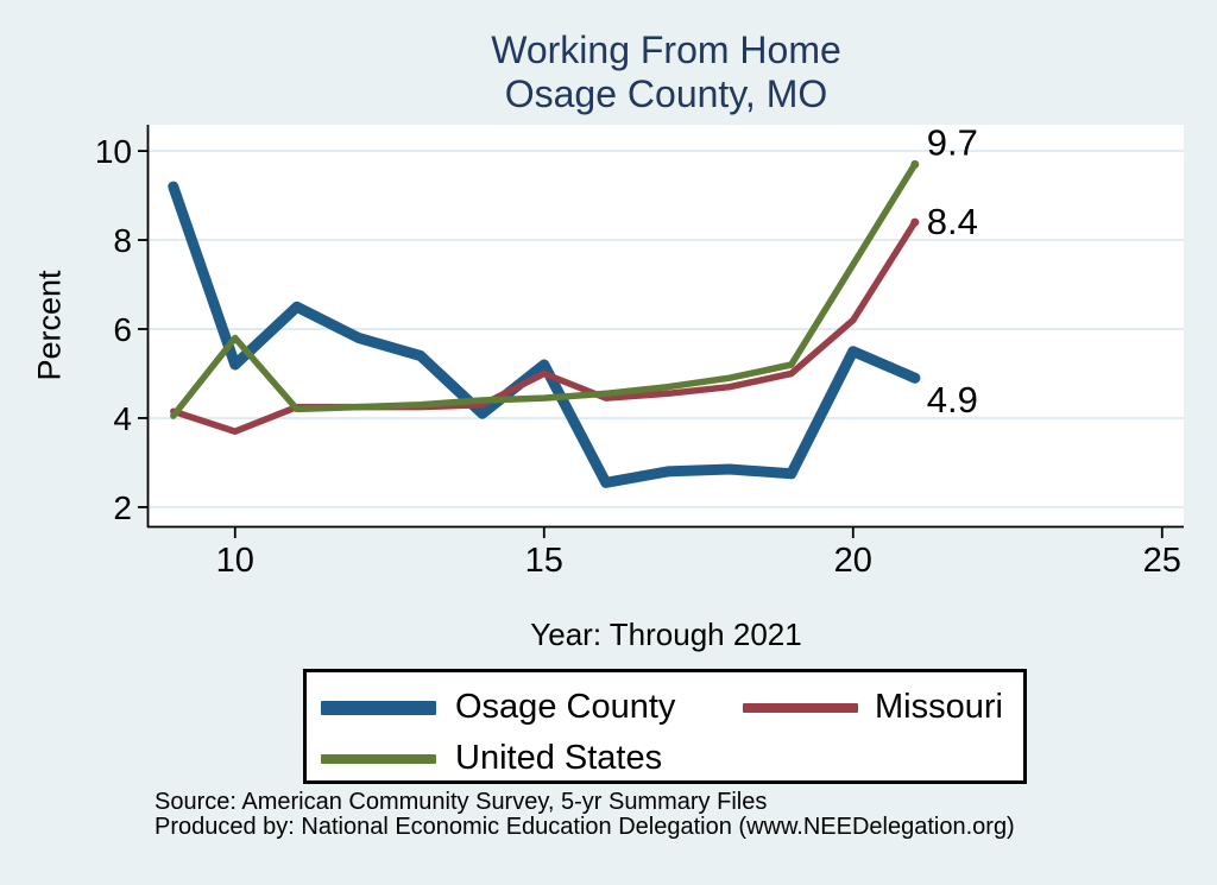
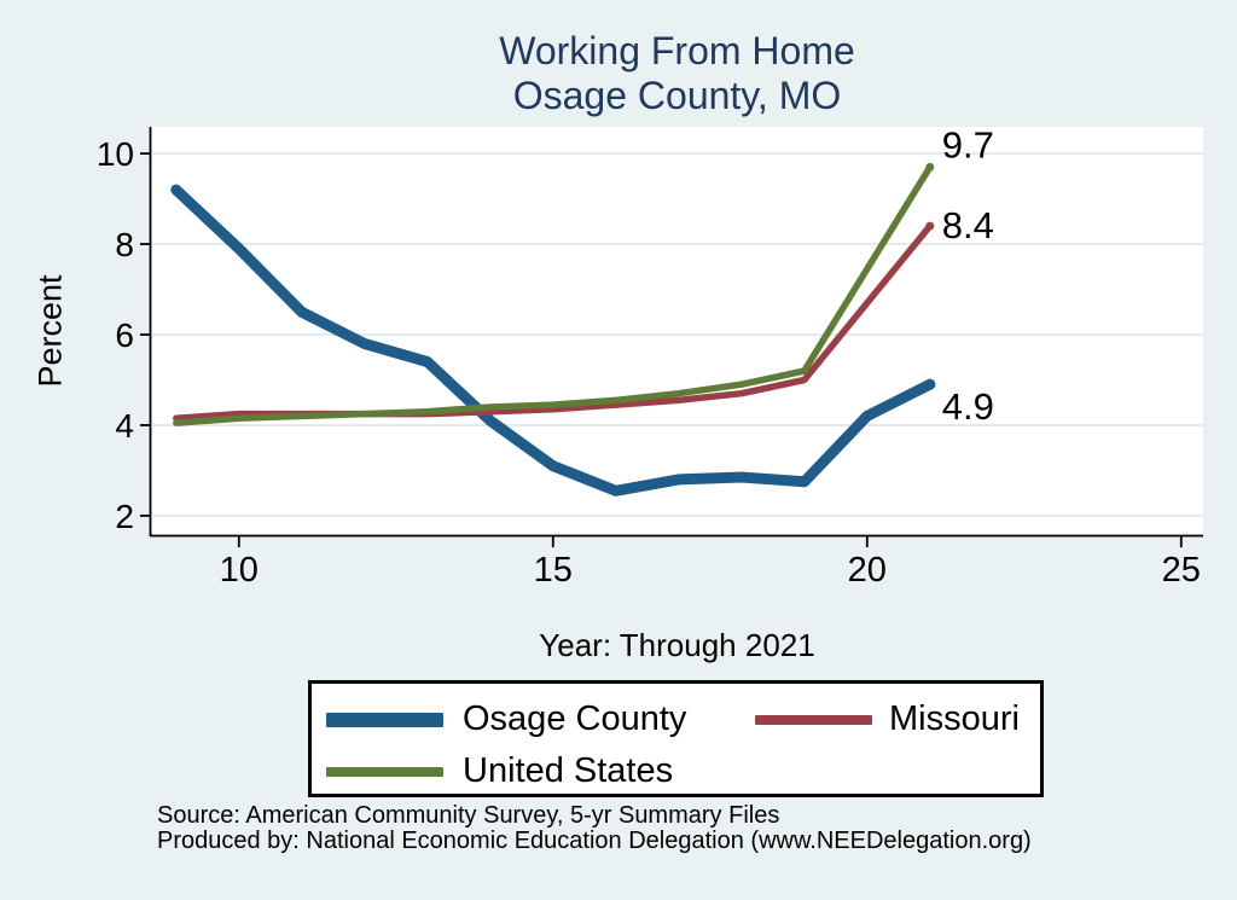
Osage County/10: 5.2 -> 7.9
Missouri/10: 3.7 -> 4.2
United States/10: 5.8 -> 4.2
Osage County/15: 5.2 -> 3.1
Missouri/15: 5.0 -> 4.3
Osage County/20: 5.5 -> 4.2
Missouri/20: 6.2 -> 6.7
